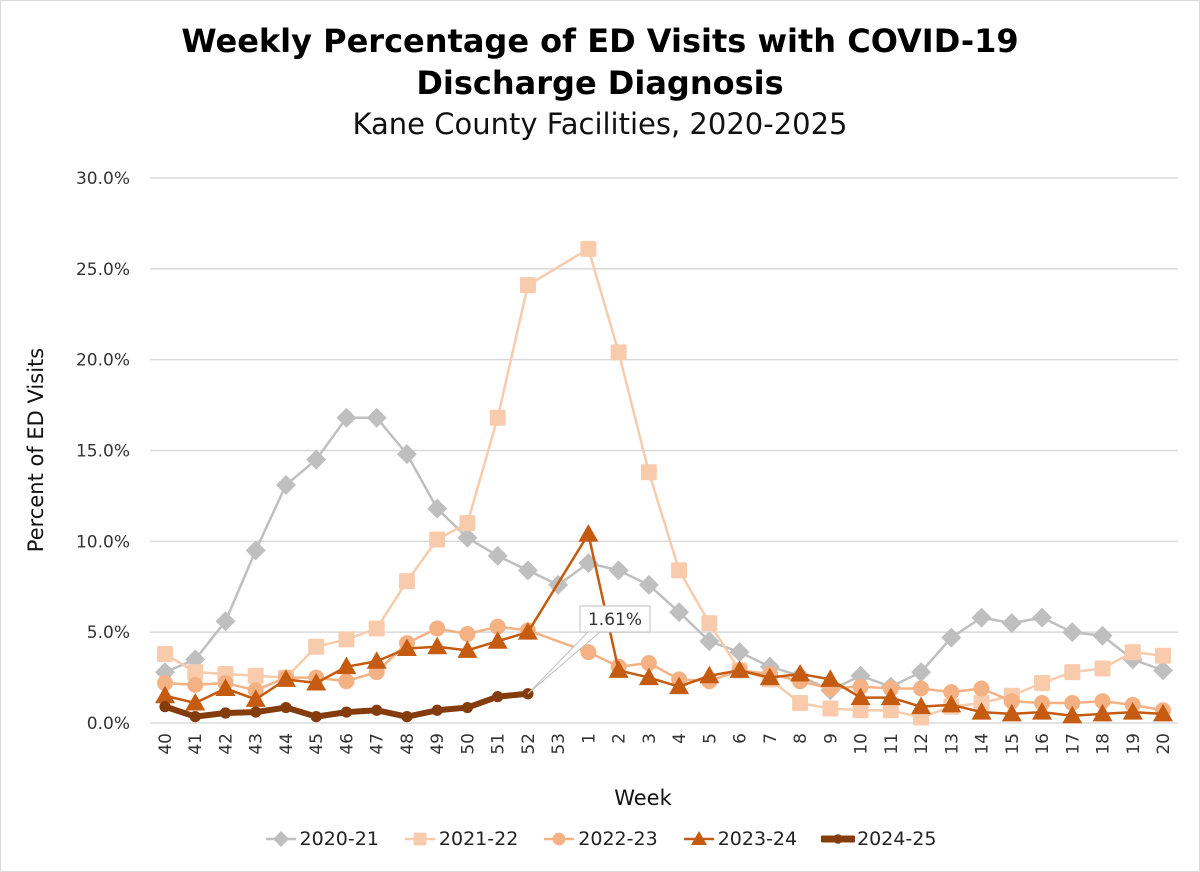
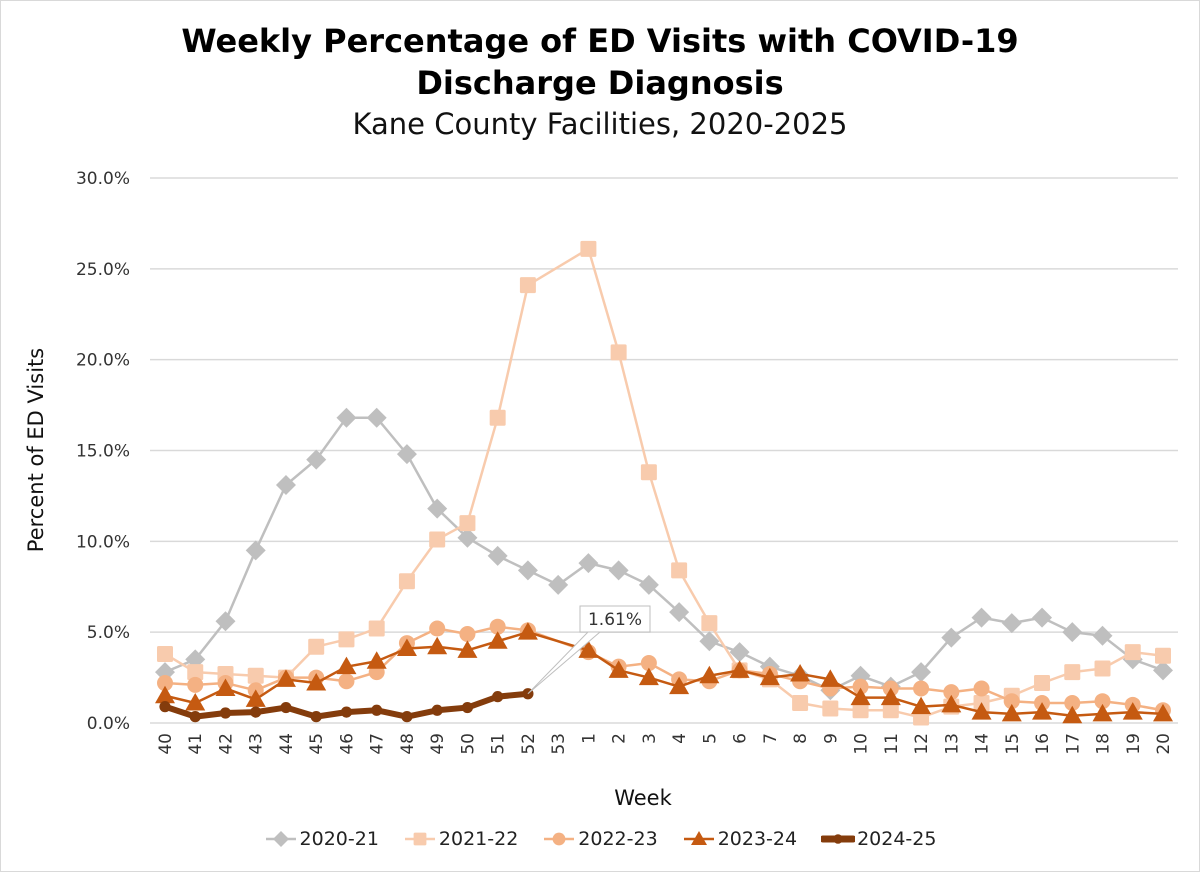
2023-24/1: 10.4% -> 4.0%
